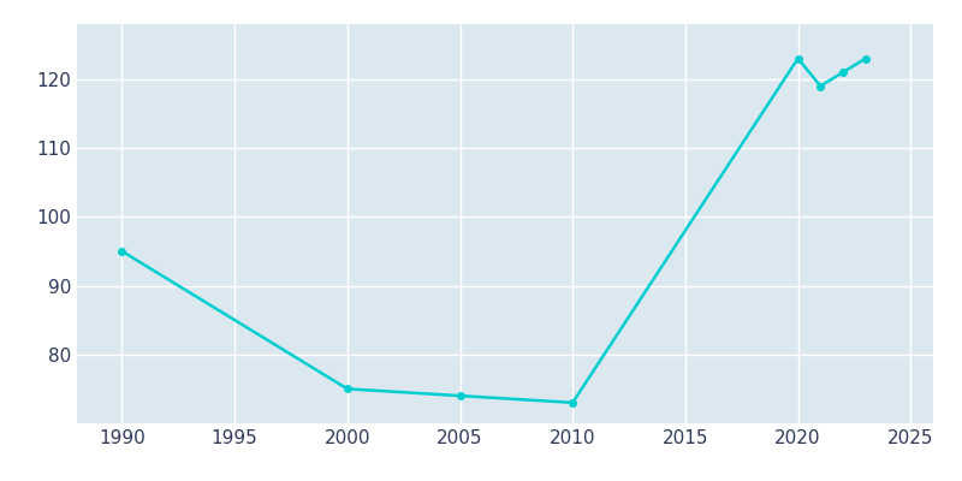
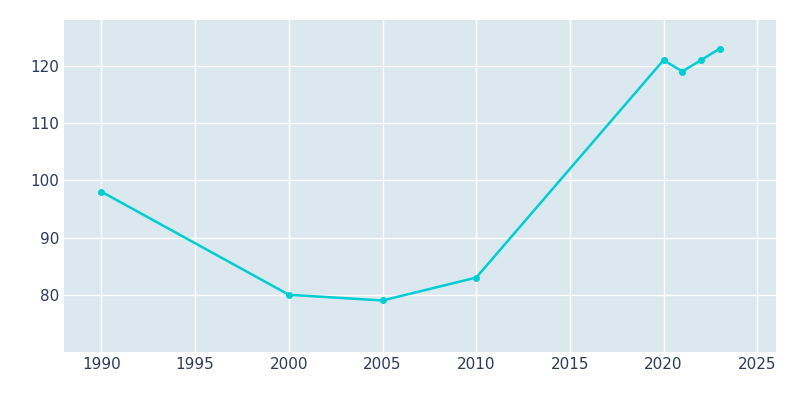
1990: 95 -> 98
2000: 75 -> 80
2005: 74 -> 79
2010: 73 -> 83
2020: 123 -> 121
